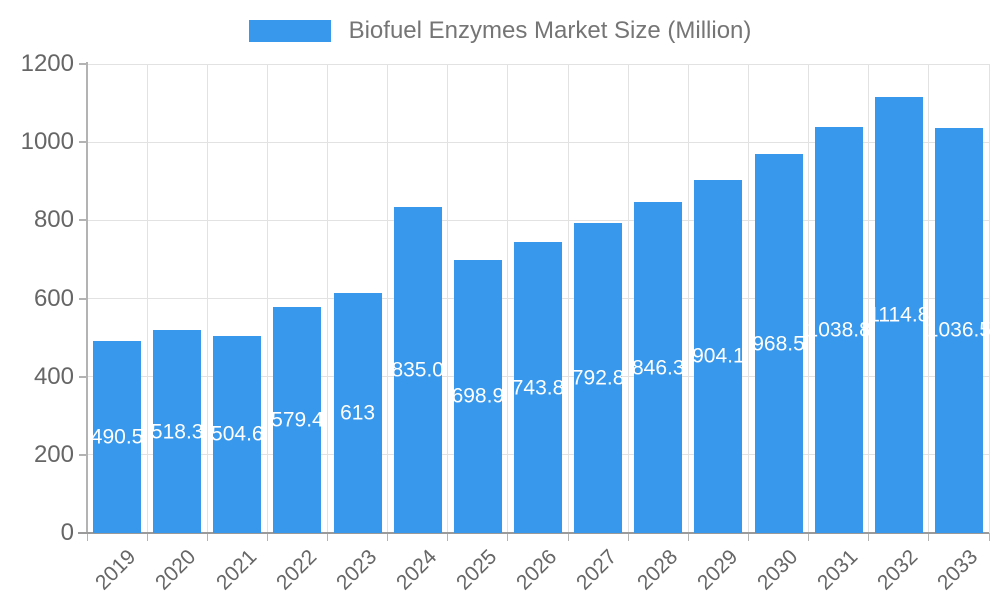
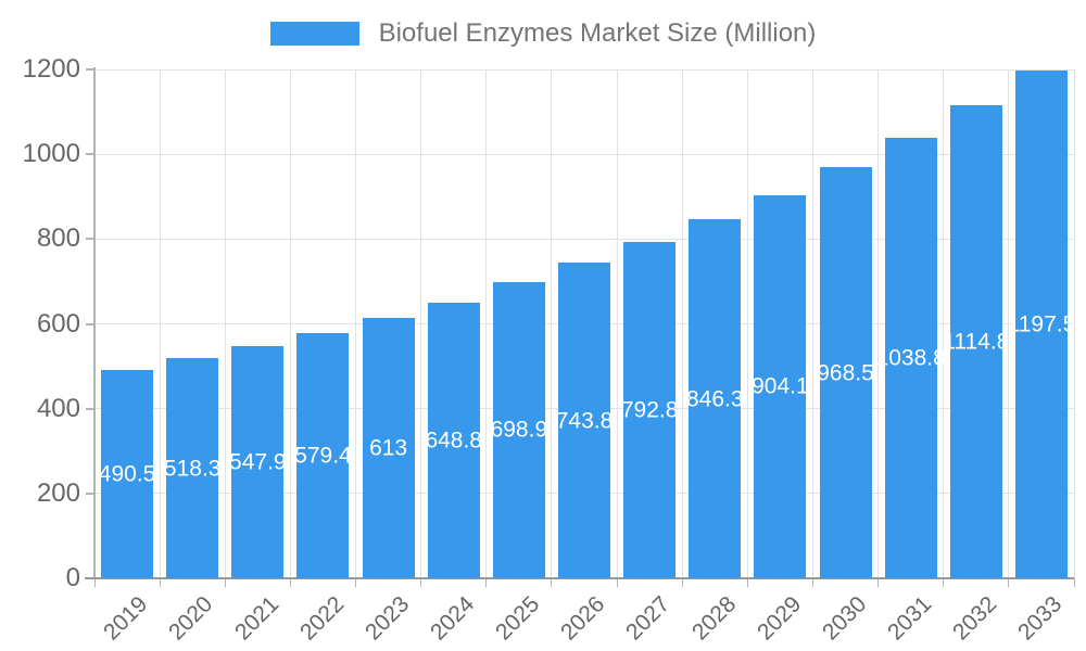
2021: 504.6 -> 547.9
2024: 835.0 -> 648.8
2033: 1036.5 -> 1197.5
